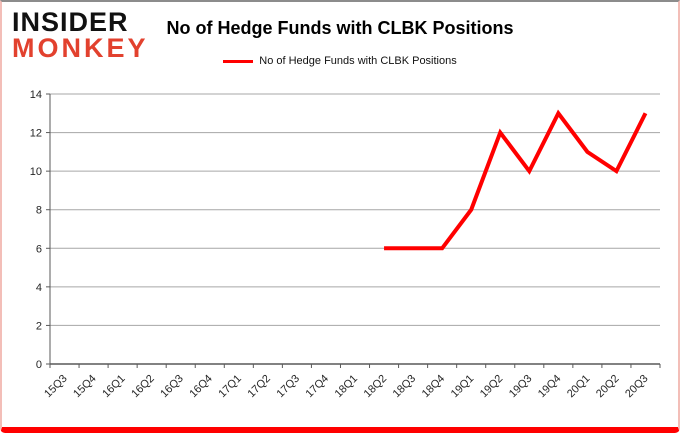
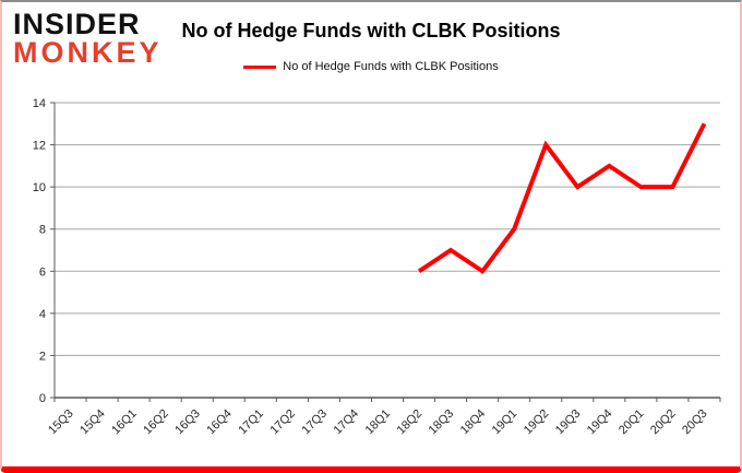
18Q3: 6 -> 7
19Q4: 13 -> 11
20Q1: 11 -> 10
